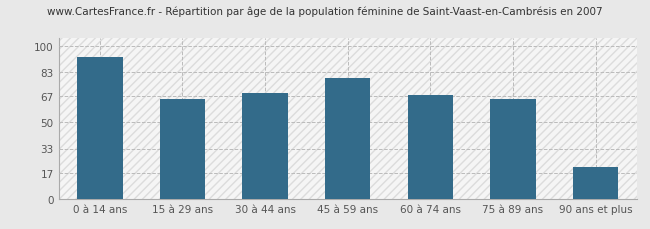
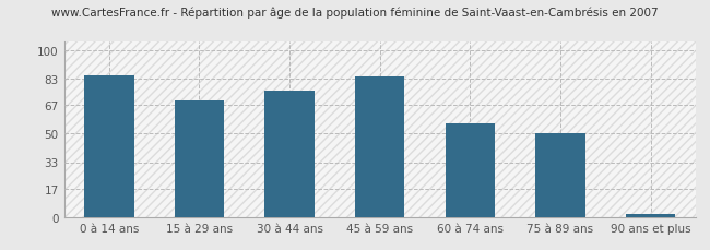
0 à 14 ans: 93 -> 85
15 à 29 ans: 65 -> 70
30 à 44 ans: 69 -> 76
45 à 59 ans: 79 -> 84
60 à 74 ans: 68 -> 56
75 à 89 ans: 65 -> 50
90 ans et plus: 21 -> 2
